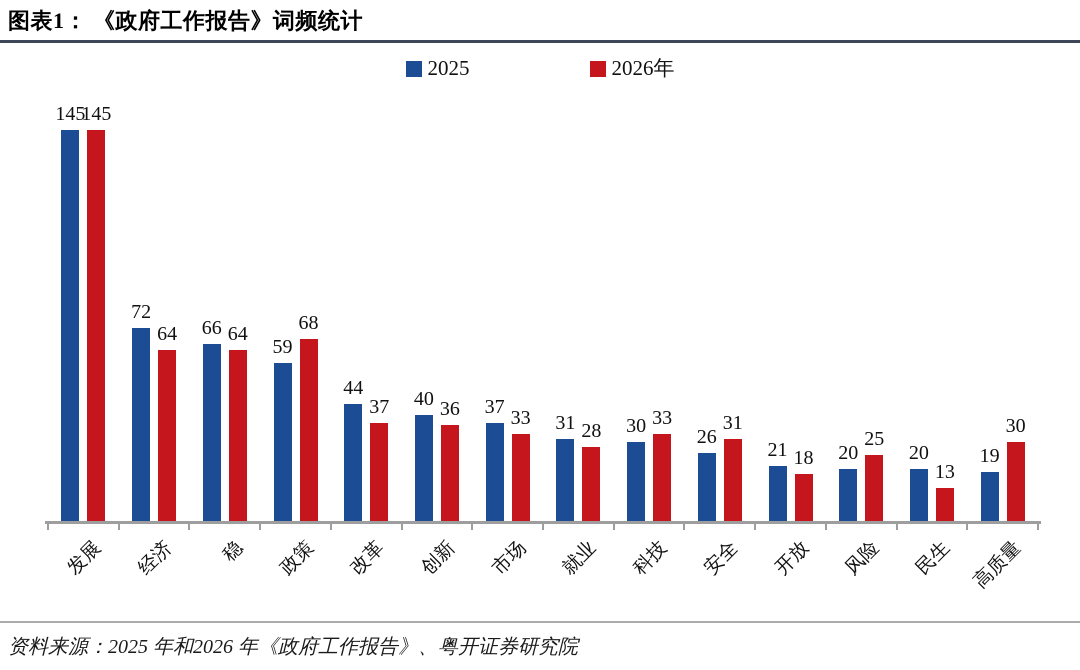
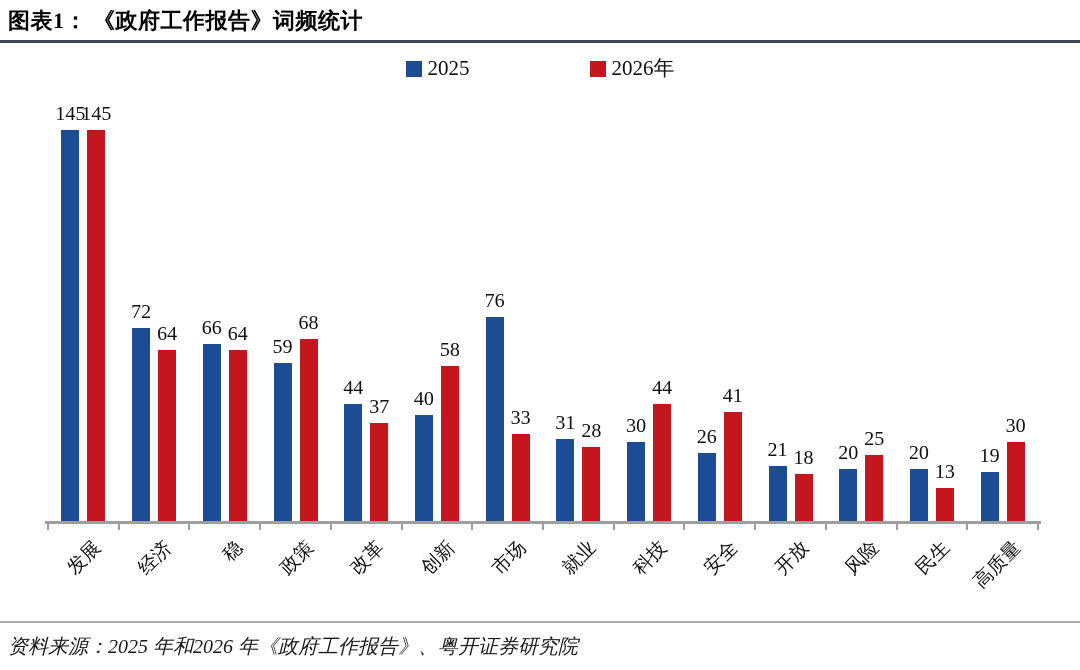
2026年/创新: 36 -> 58
2025/市场: 37 -> 76
2026年/科技: 33 -> 44
2026年/安全: 31 -> 41
